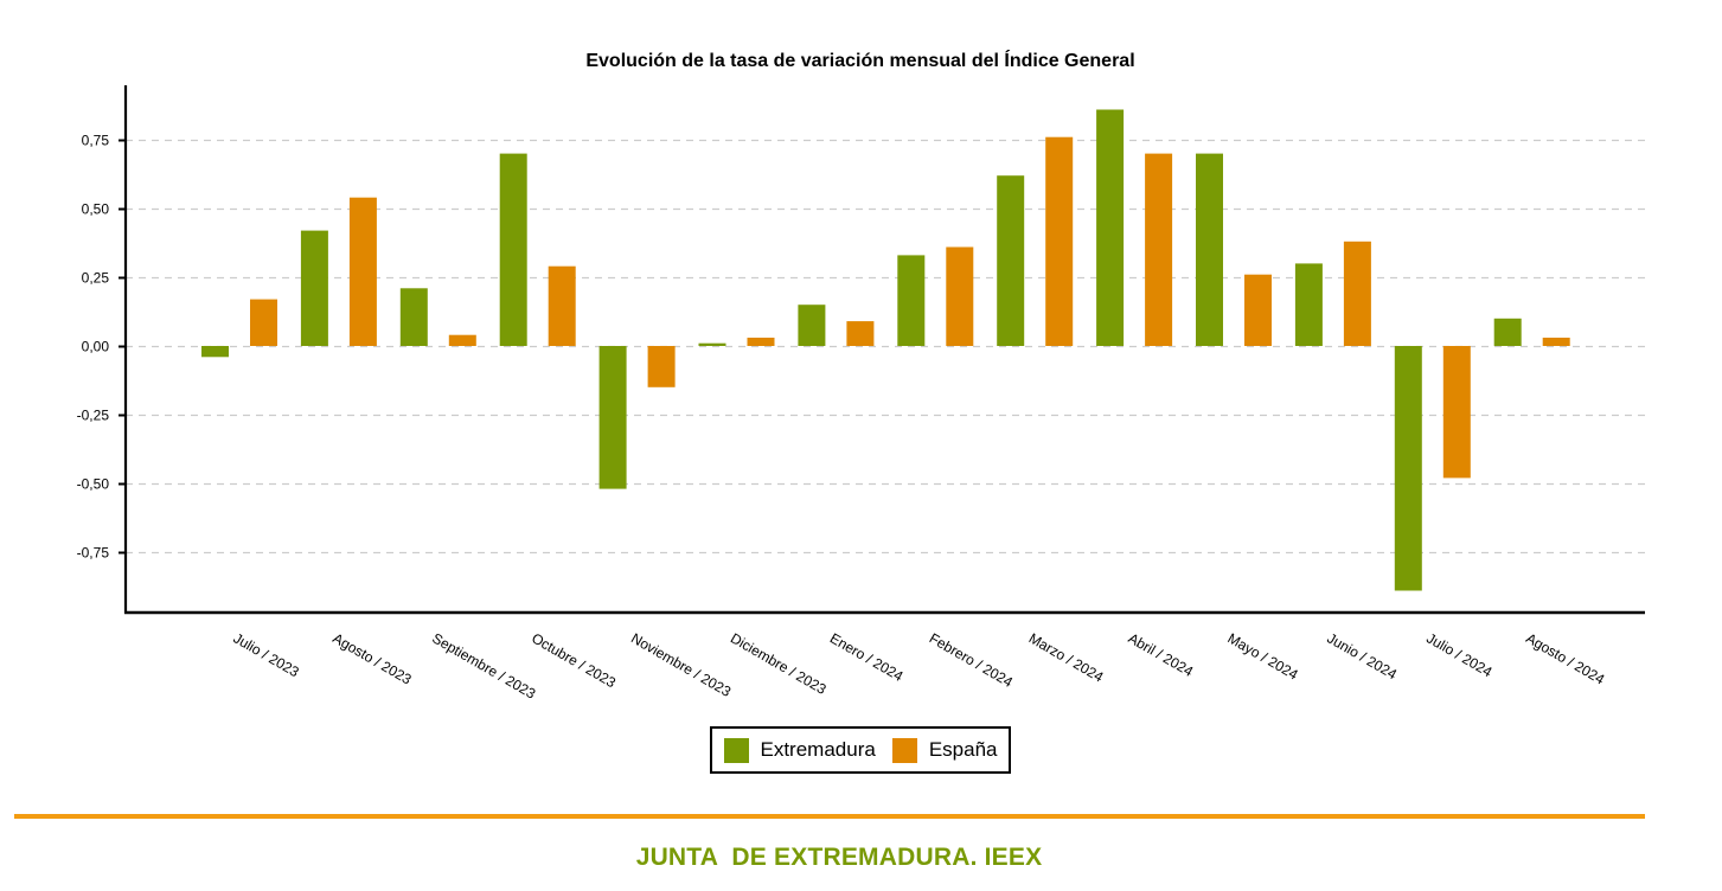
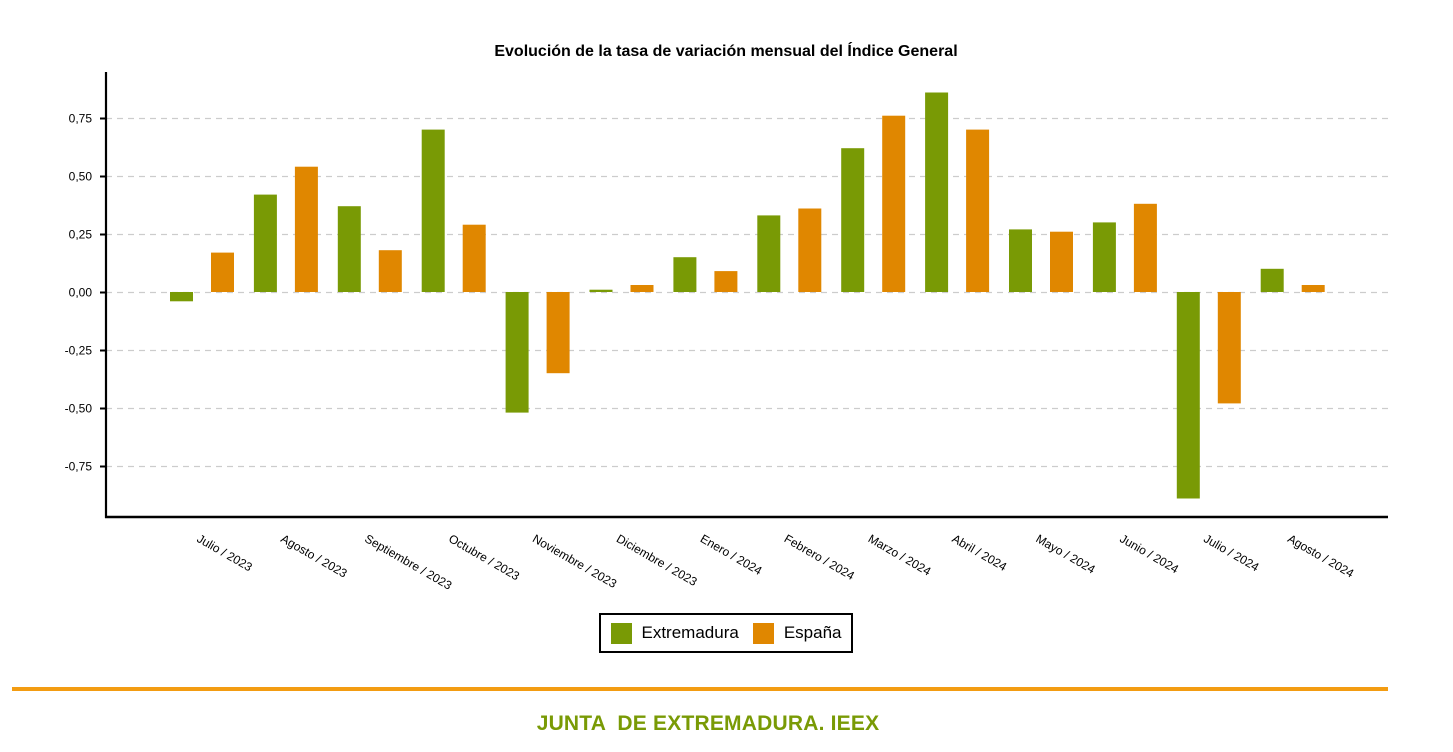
Extremadura/Septiembre / 2023: 0,21 -> 0,37
España/Septiembre / 2023: 0,04 -> 0,18
España/Noviembre / 2023: -0,15 -> -0,35
Extremadura/Mayo / 2024: 0,70 -> 0,27
